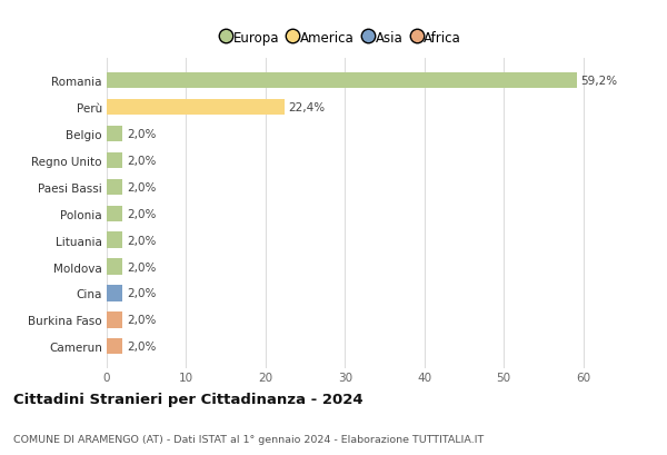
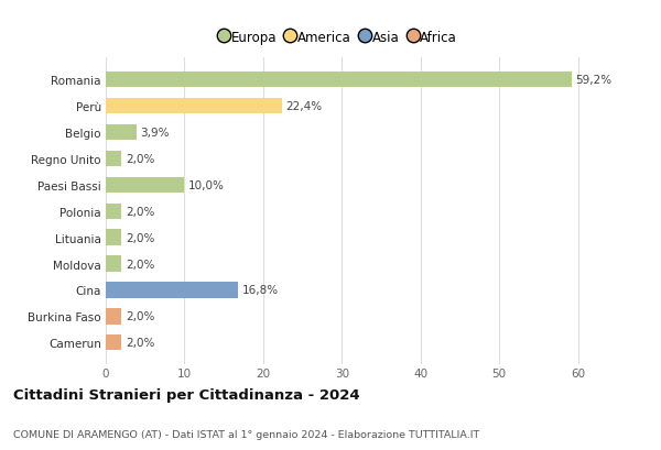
Belgio: 2,0% -> 3,9%
Paesi Bassi: 2,0% -> 10,0%
Cina: 2,0% -> 16,8%
